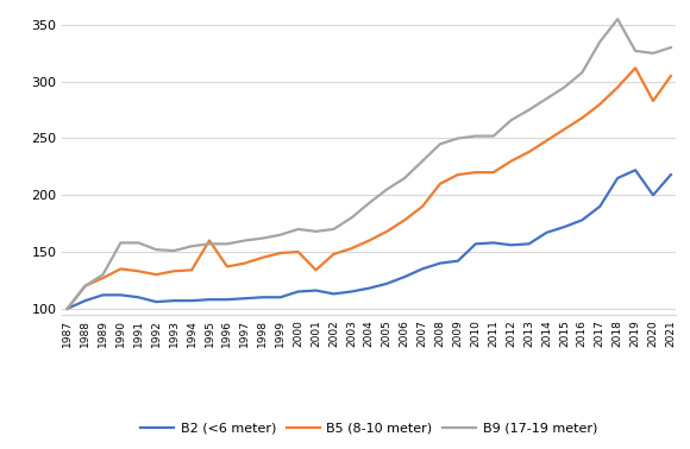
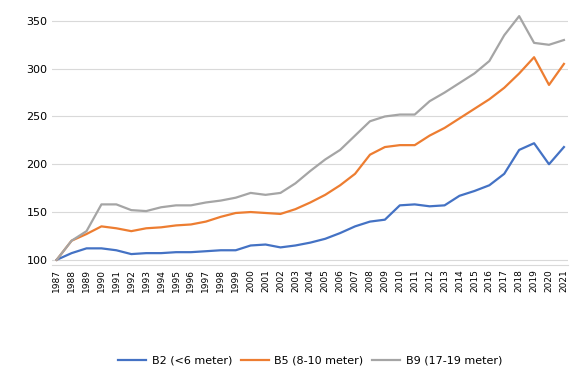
B5 (8-10 meter)/1995: 160 -> 136
B5 (8-10 meter)/2001: 134 -> 149
